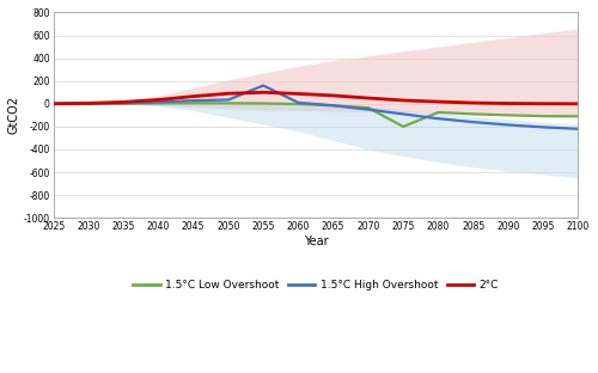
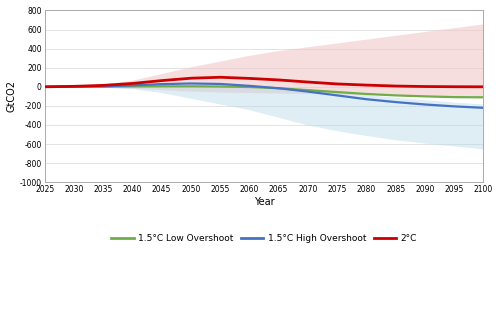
1.5°C High Overshoot/2055: 160 -> 30
1.5°C Low Overshoot/2075: -200 -> -60
